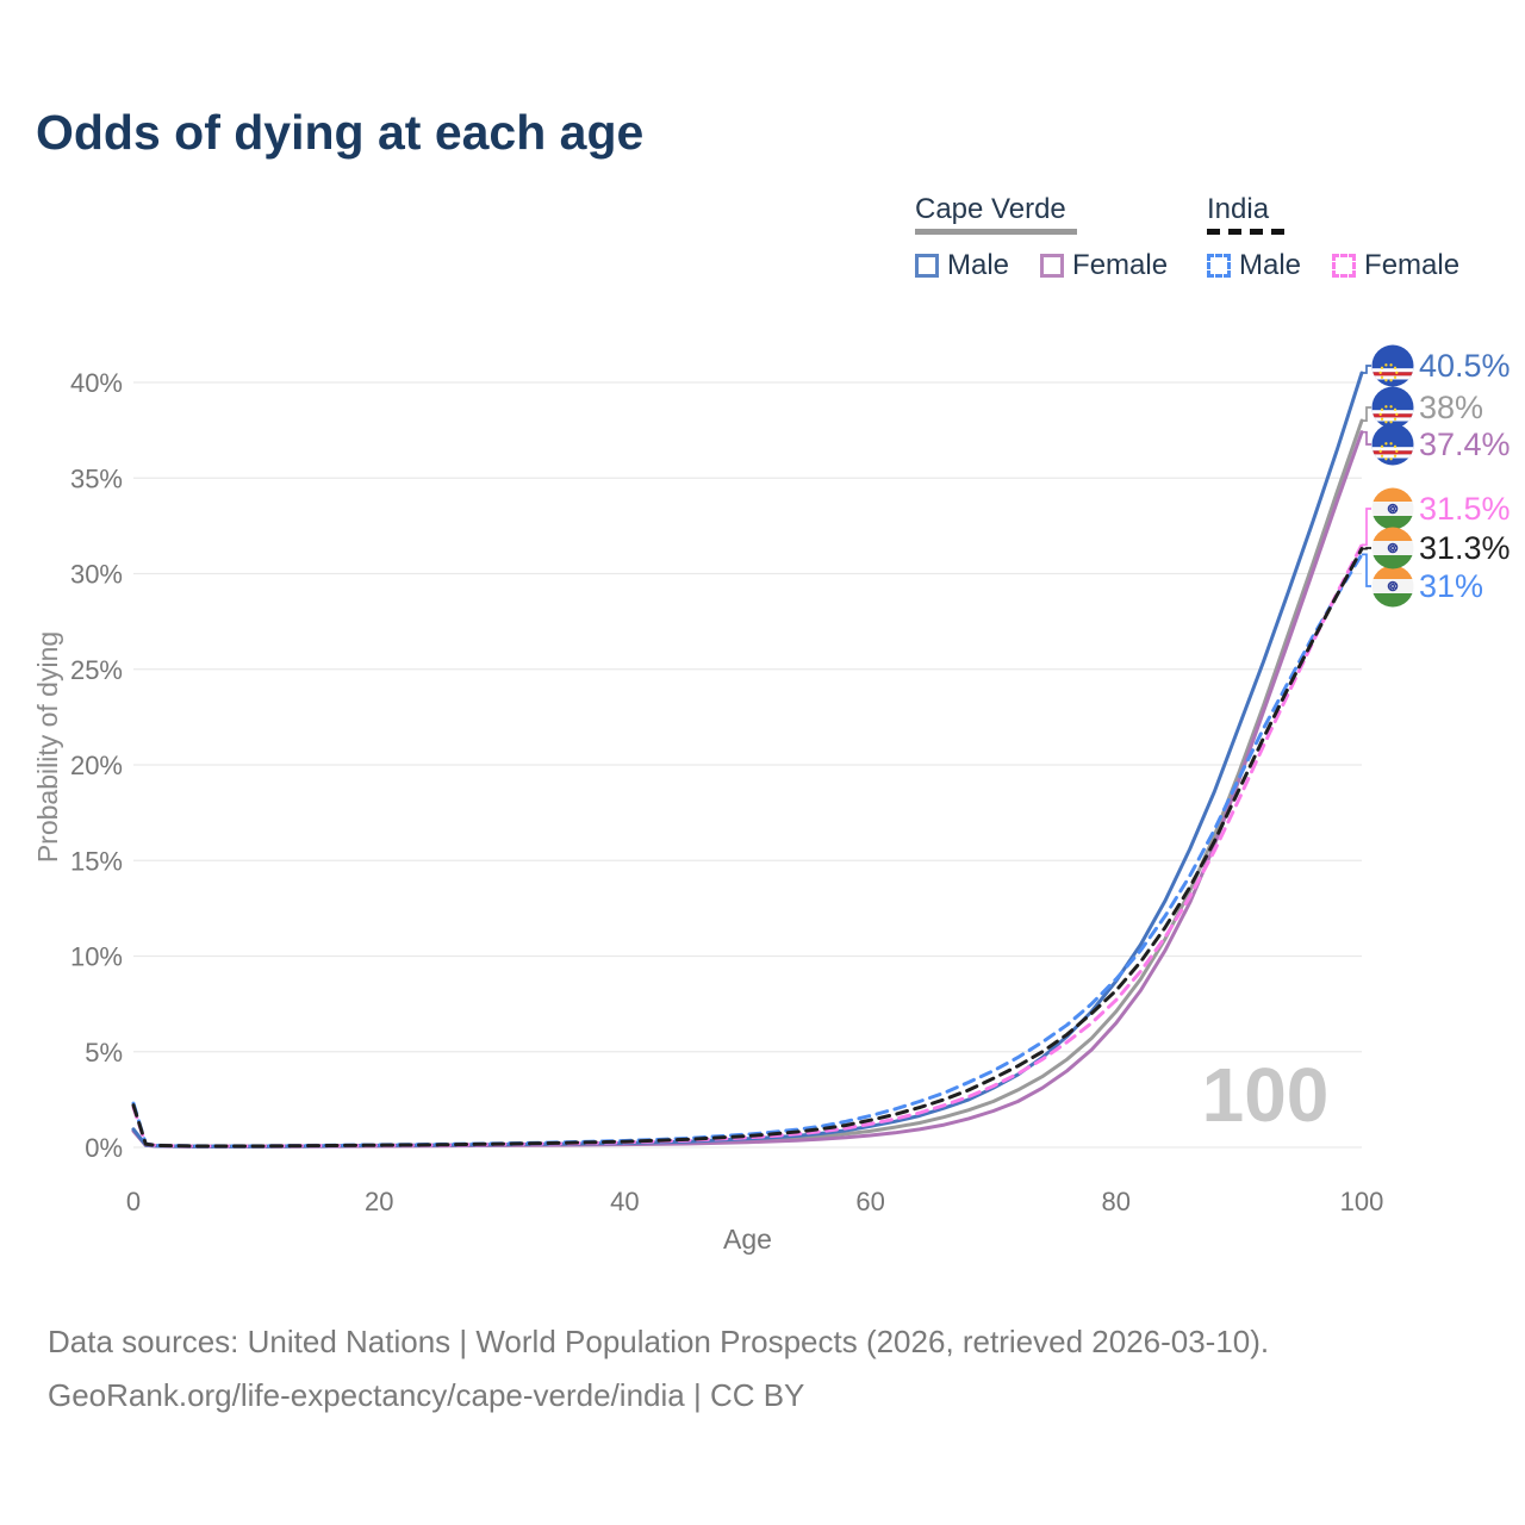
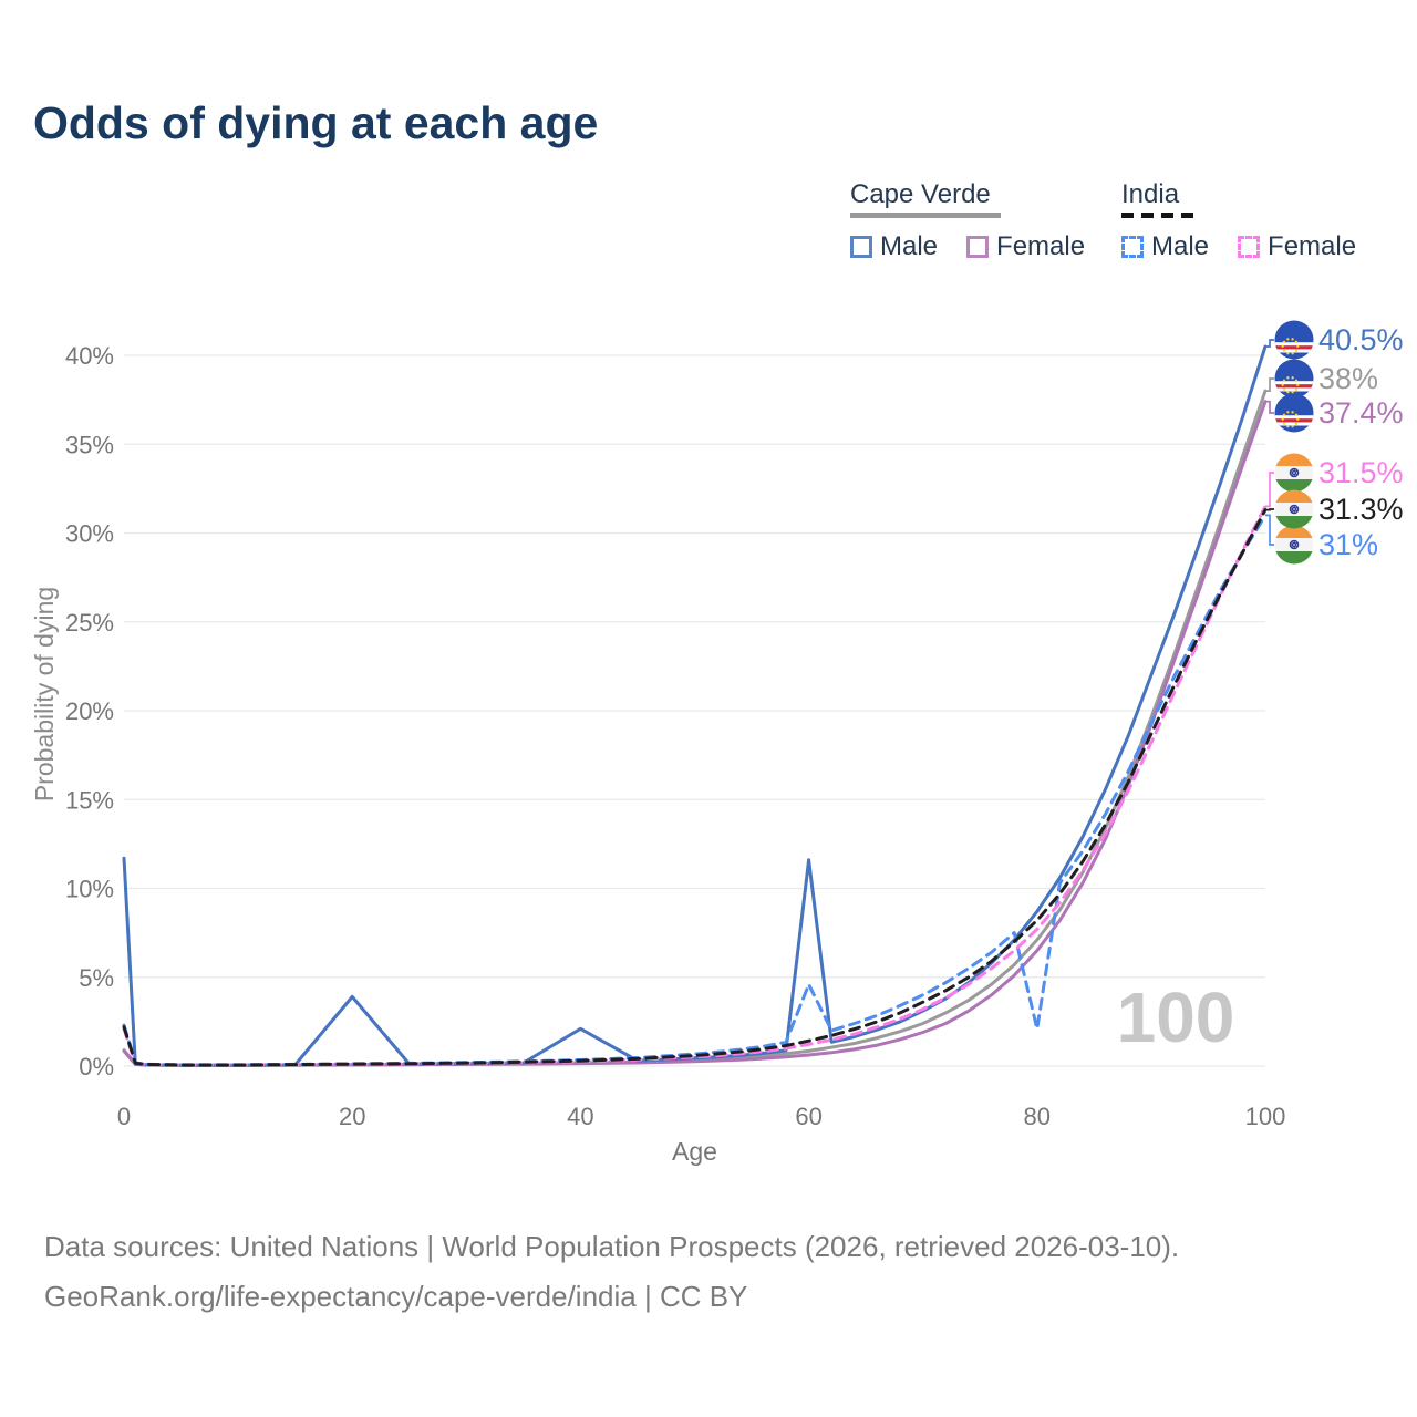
Cape Verde Male/0: 0.9% -> 11.7%
Cape Verde Male/20: 0.1% -> 3.9%
Cape Verde Male/40: 0.2% -> 2.1%
Cape Verde Male/60: 1.1% -> 11.6%
India Male/60: 1.6% -> 4.6%
India Male/80: 8.8% -> 2.1%
